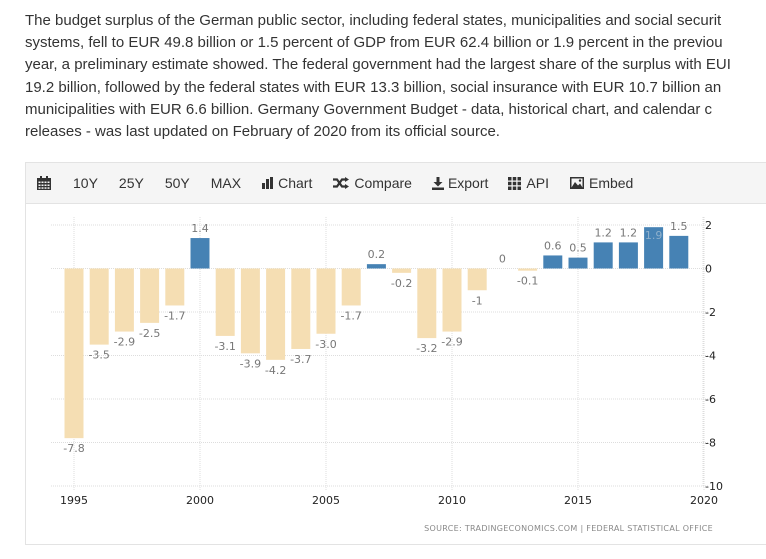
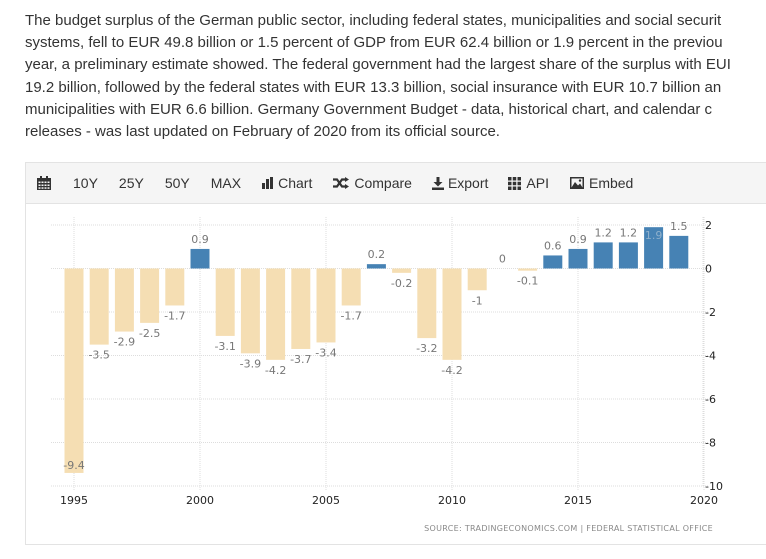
1995: -7.8 -> -9.4
2000: 1.4 -> 0.9
2005: -3.0 -> -3.4
2010: -2.9 -> -4.2
2015: 0.5 -> 0.9
